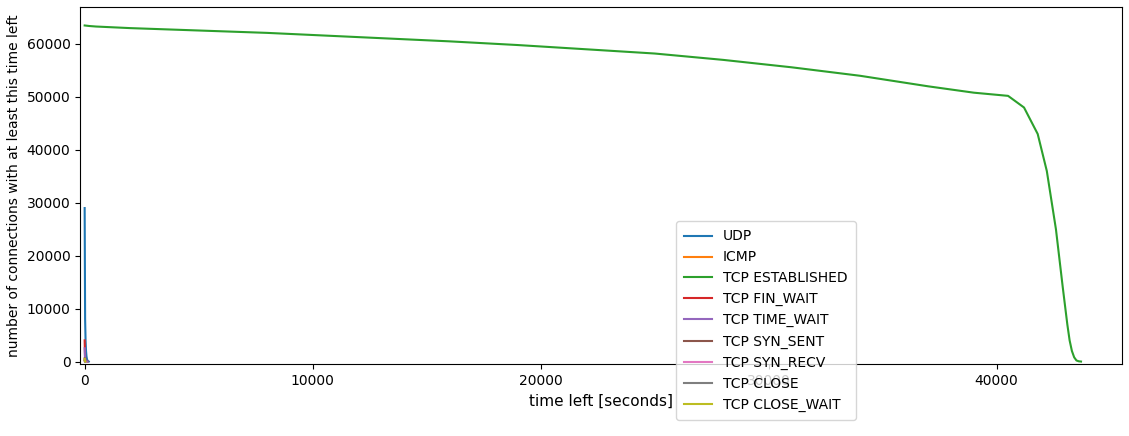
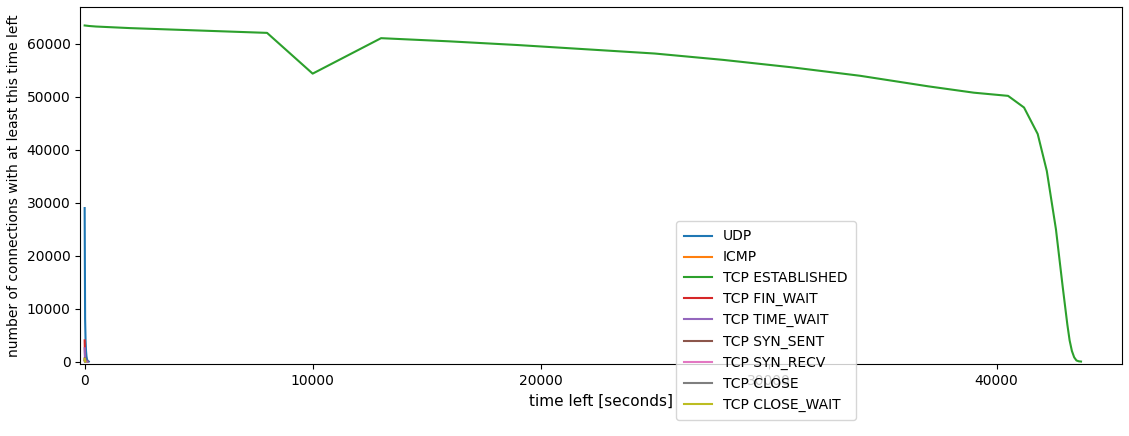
TCP ESTABLISHED/10000: 61700 -> 54400
